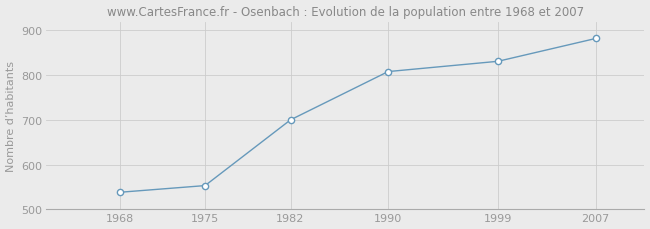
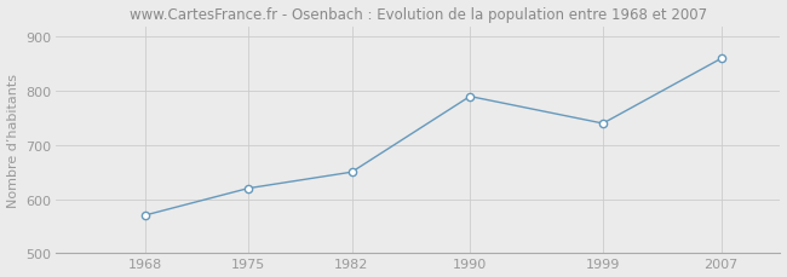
1968: 538 -> 570
1975: 553 -> 620
1982: 700 -> 650
1990: 808 -> 790
1999: 831 -> 740
2007: 882 -> 860
